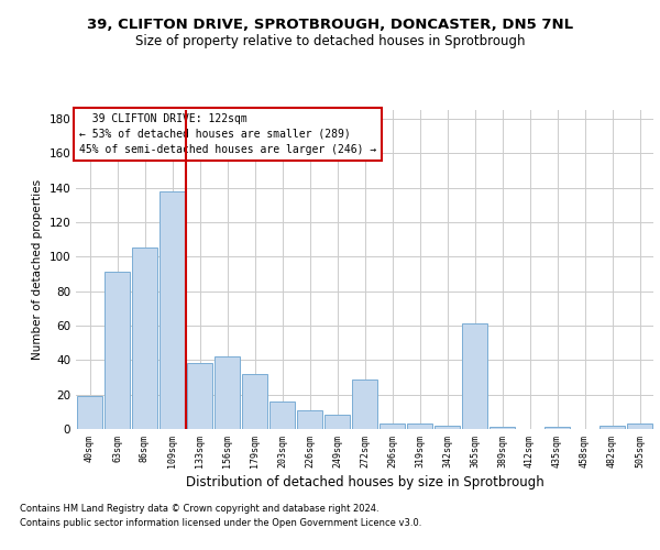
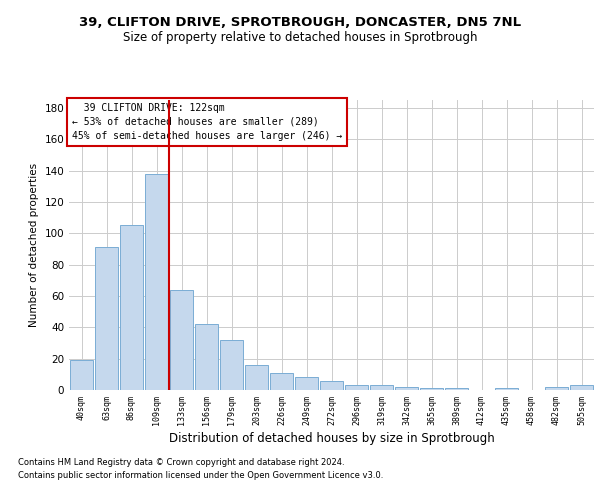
133sqm: 38 -> 64
272sqm: 29 -> 6
365sqm: 61 -> 1
